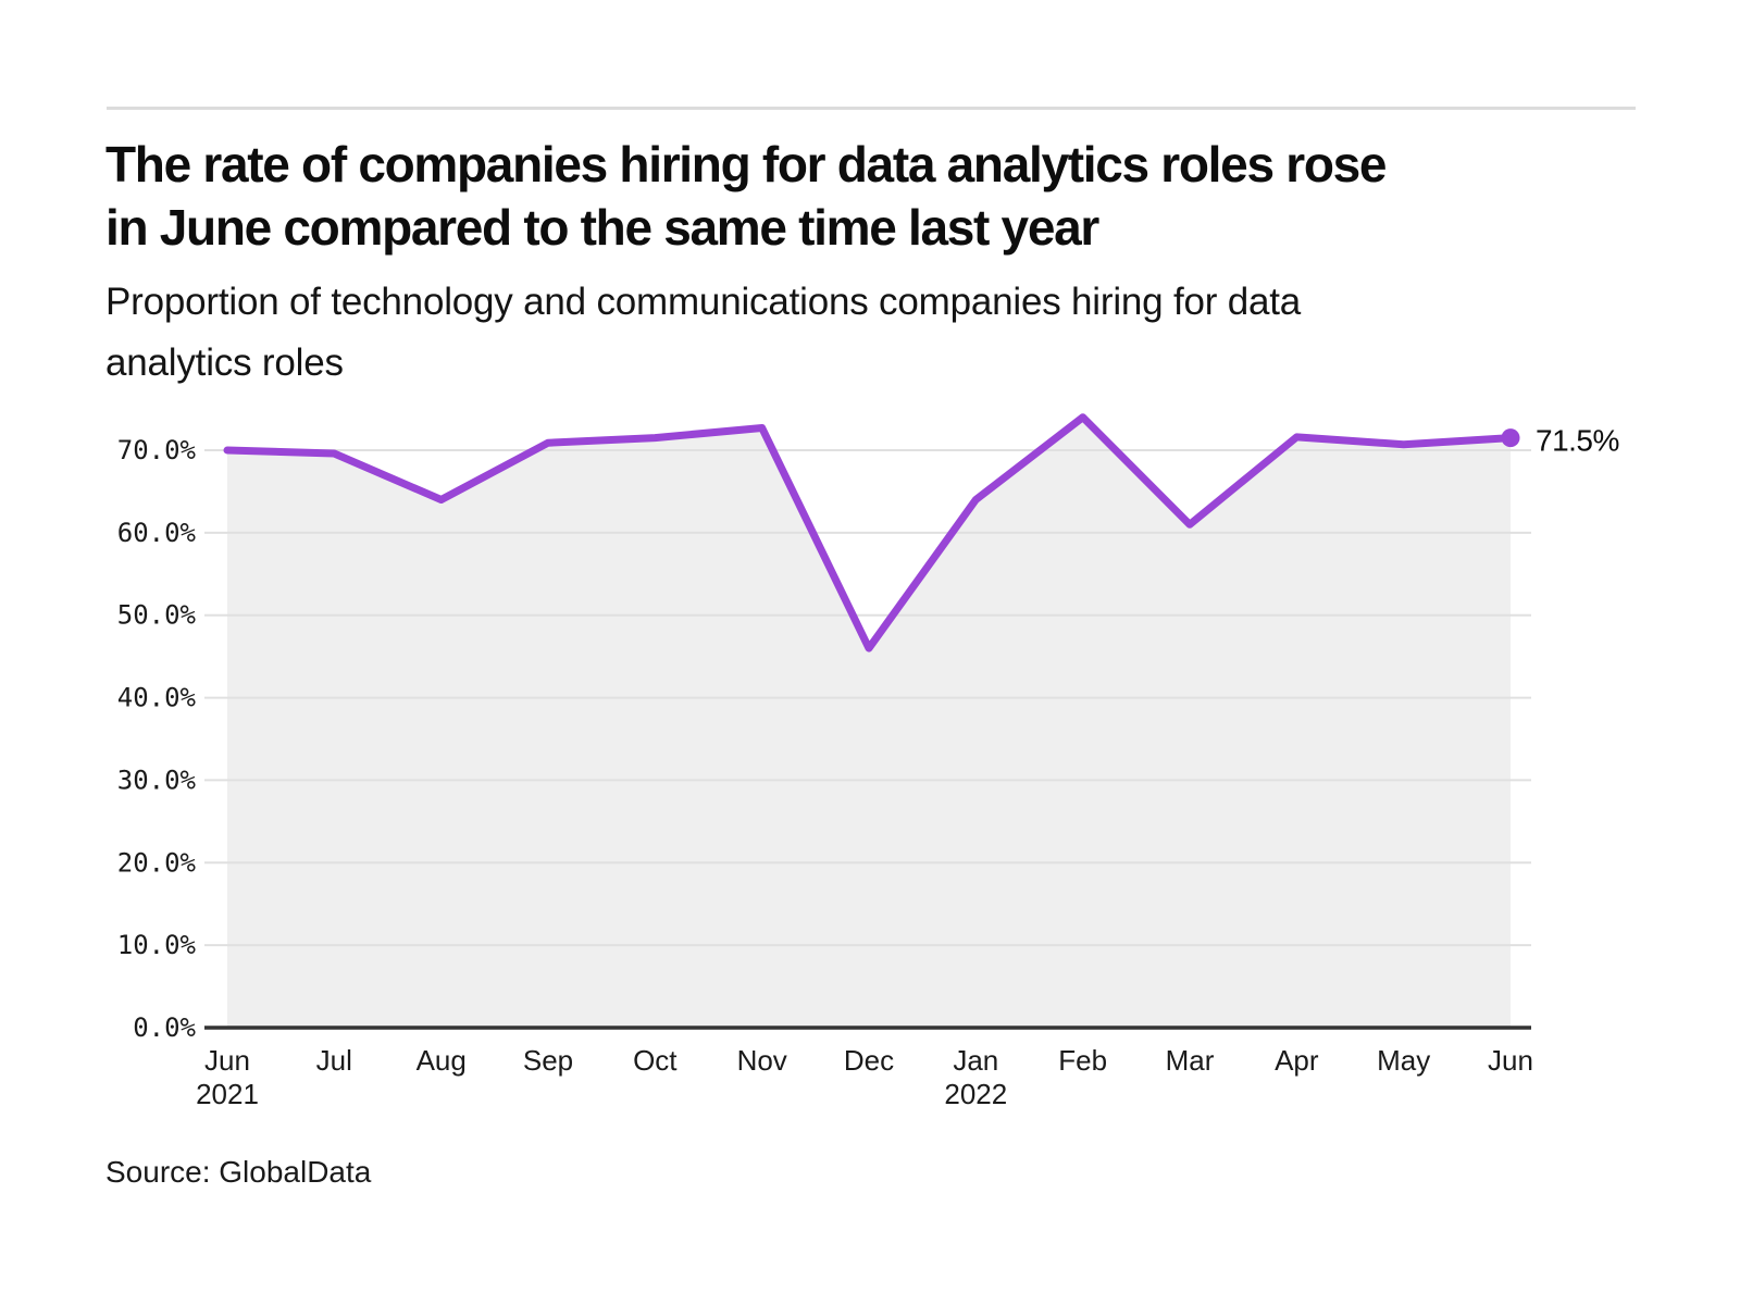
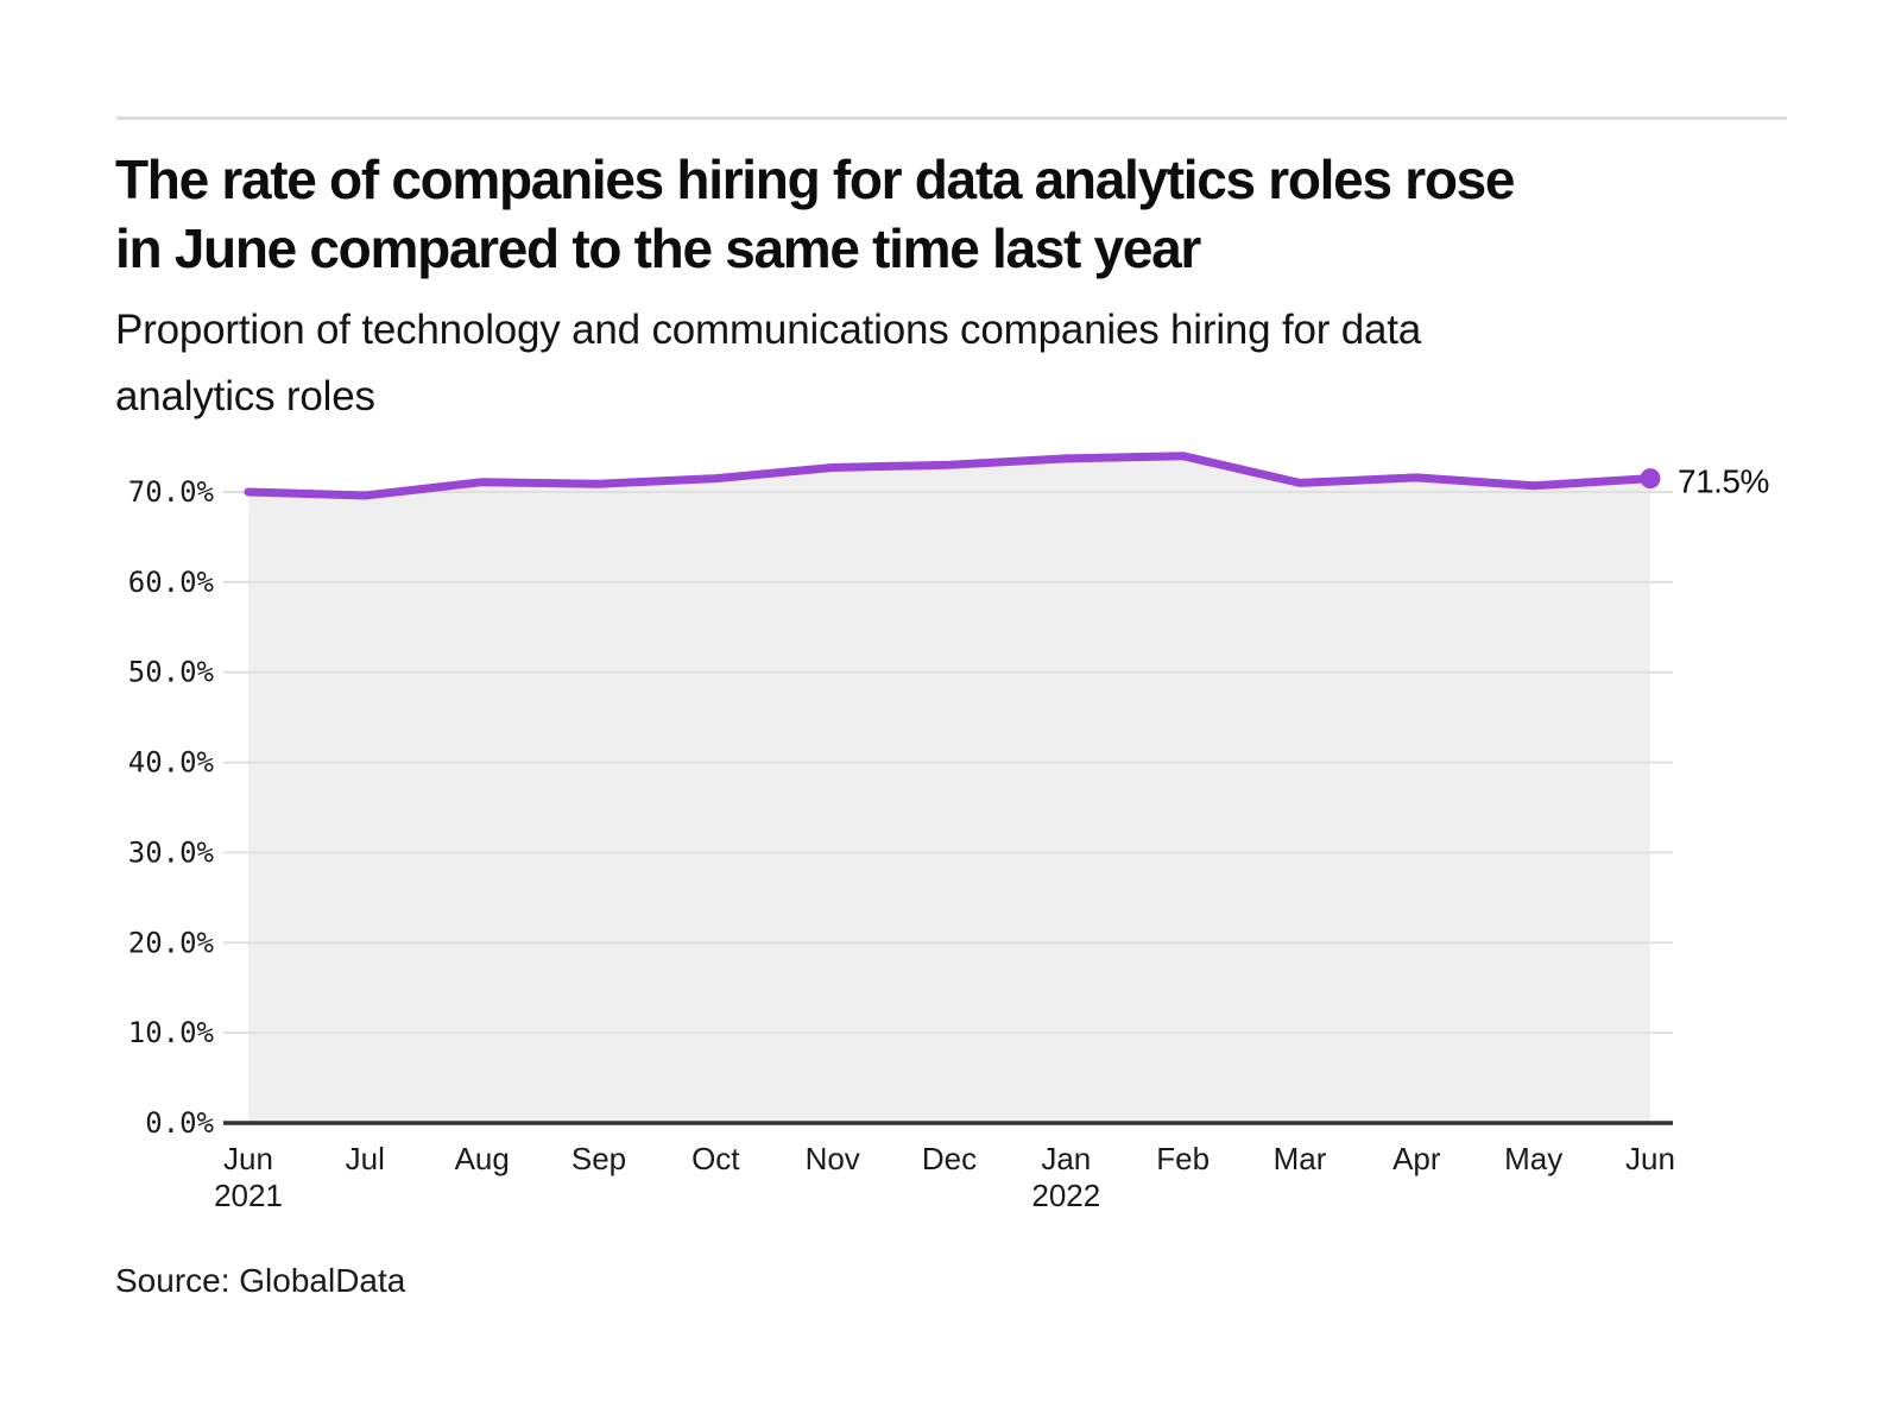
Aug: 64% -> 71%
Dec: 46% -> 73%
Jan 2022: 64% -> 74%
Mar: 61% -> 71%
